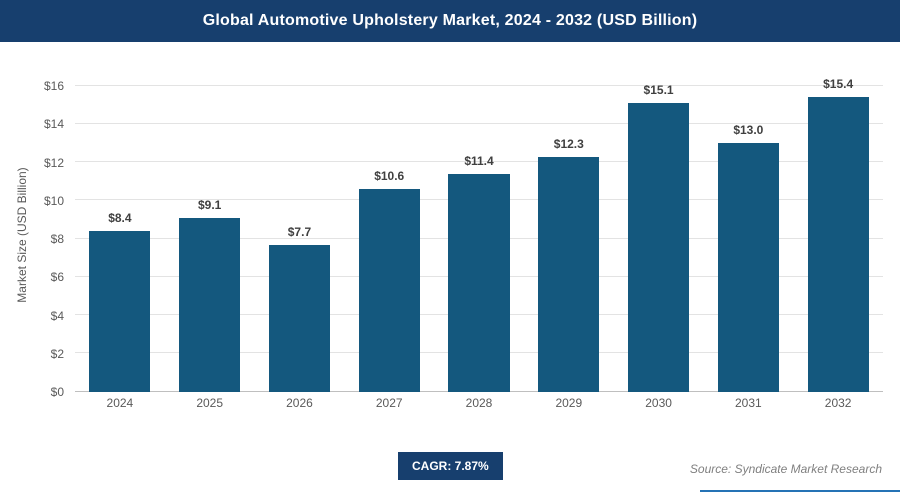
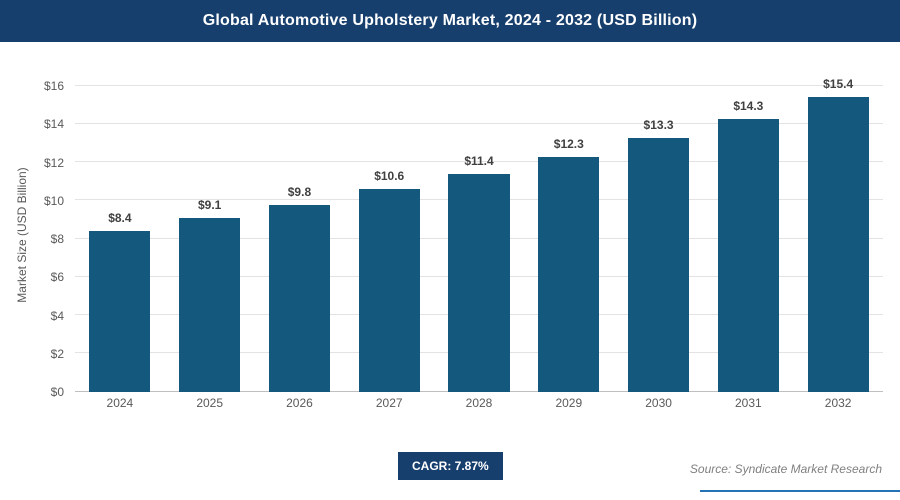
2026: $7.7 -> $9.8
2030: $15.1 -> $13.3
2031: $13.0 -> $14.3
